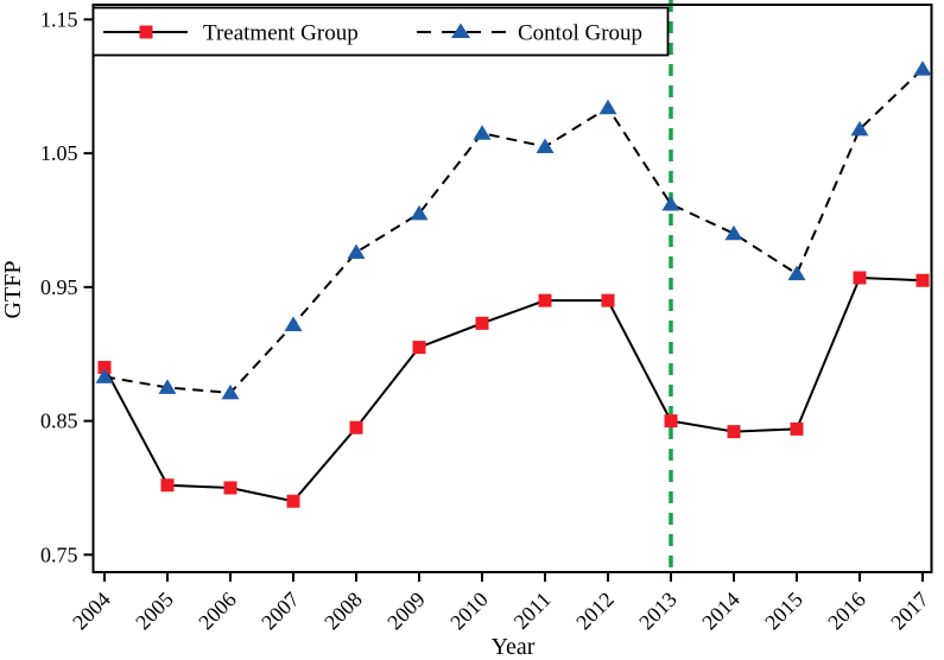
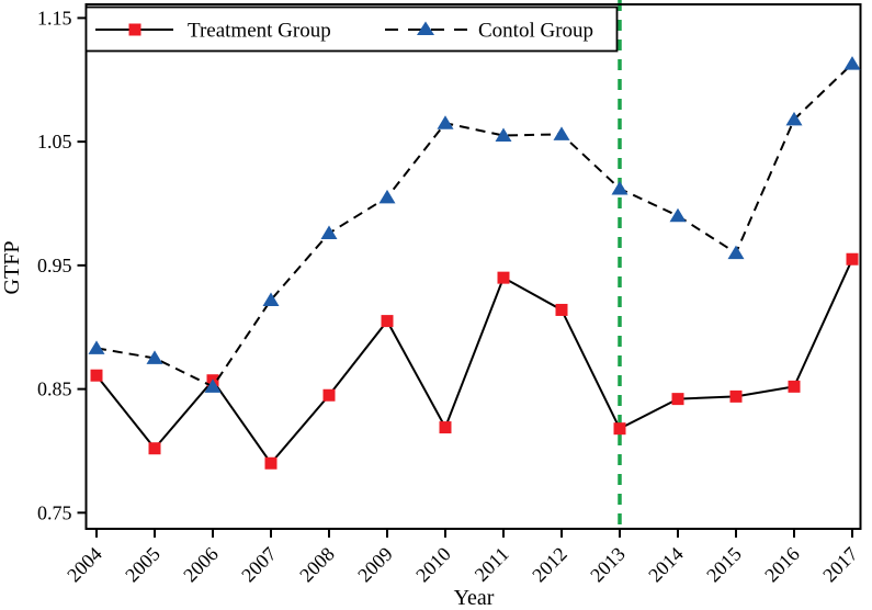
Treatment Group/2004: 0.890 -> 0.861
Treatment Group/2006: 0.800 -> 0.857
Contol Group/2006: 0.871 -> 0.852
Treatment Group/2010: 0.923 -> 0.819
Treatment Group/2012: 0.940 -> 0.914
Contol Group/2012: 1.084 -> 1.056
Treatment Group/2013: 0.850 -> 0.818
Treatment Group/2016: 0.957 -> 0.852
